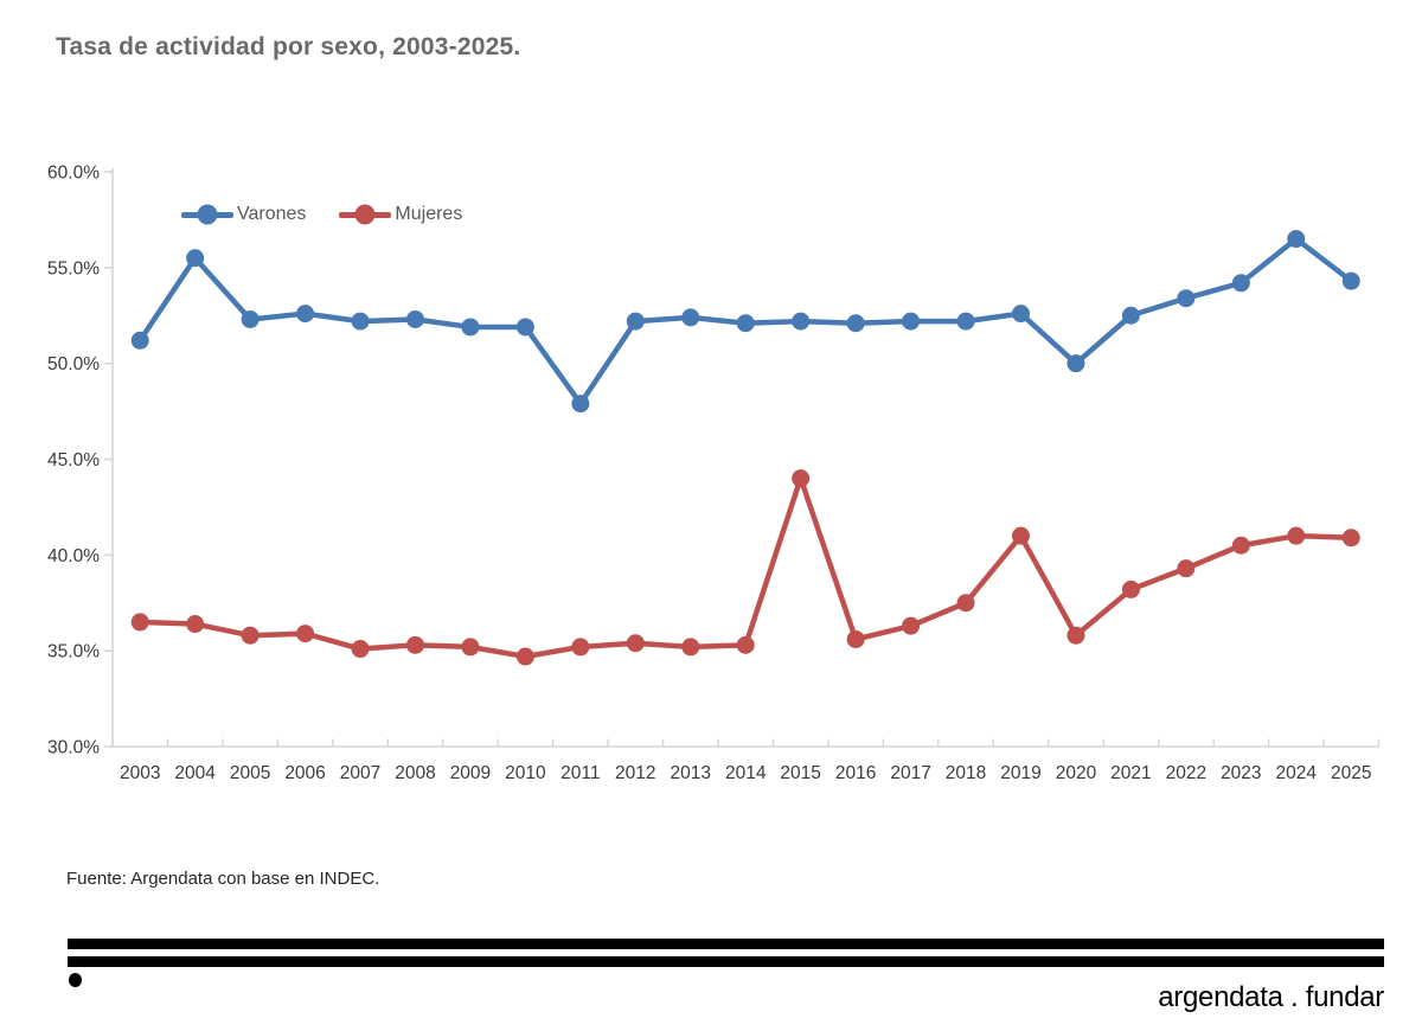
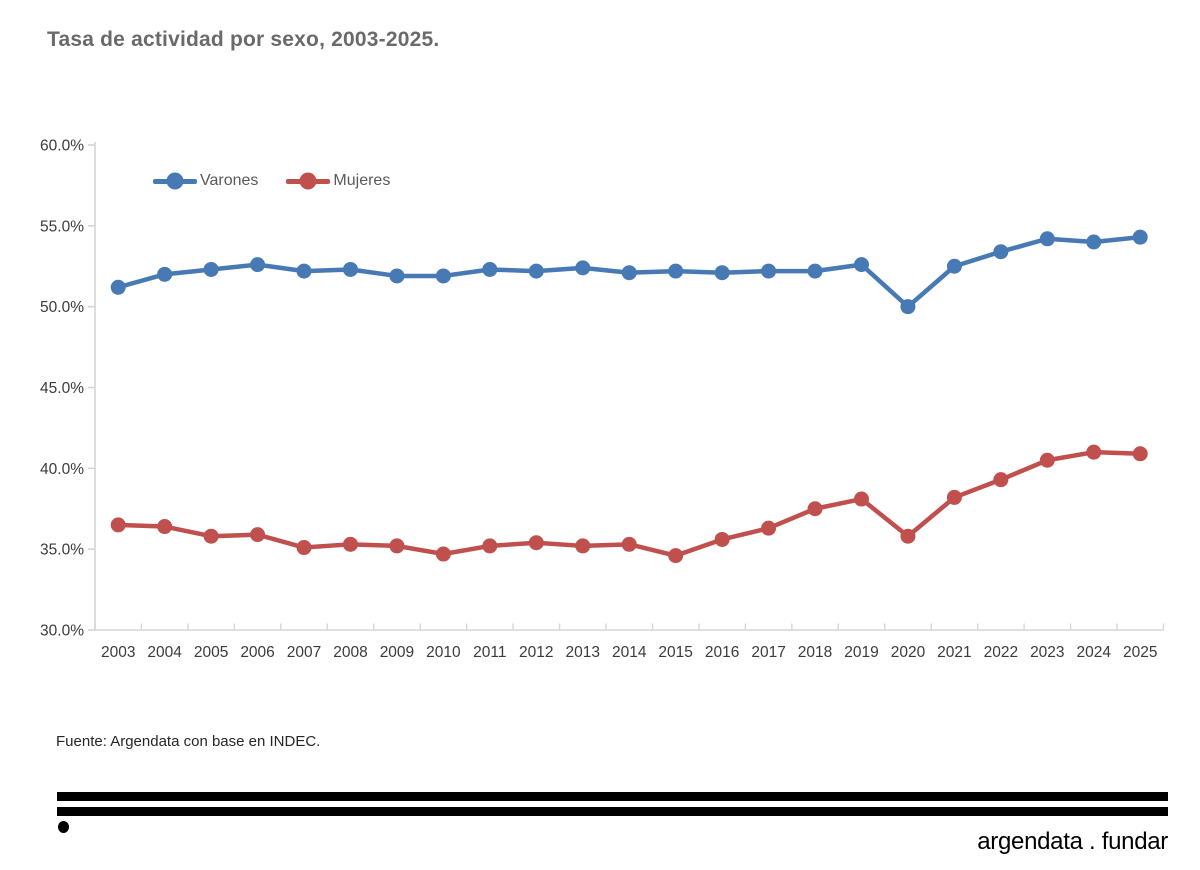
Varones/2004: 55.5% -> 52.0%
Varones/2011: 47.9% -> 52.3%
Mujeres/2015: 44.0% -> 34.6%
Mujeres/2019: 41.0% -> 38.1%
Varones/2024: 56.5% -> 54.0%
